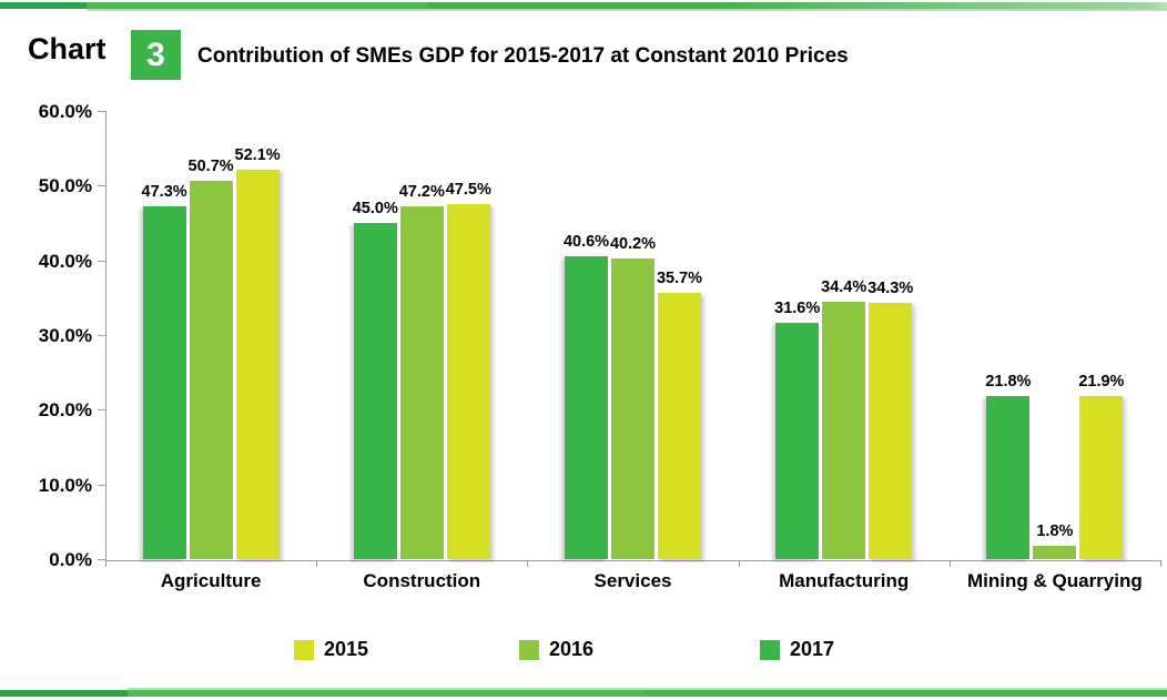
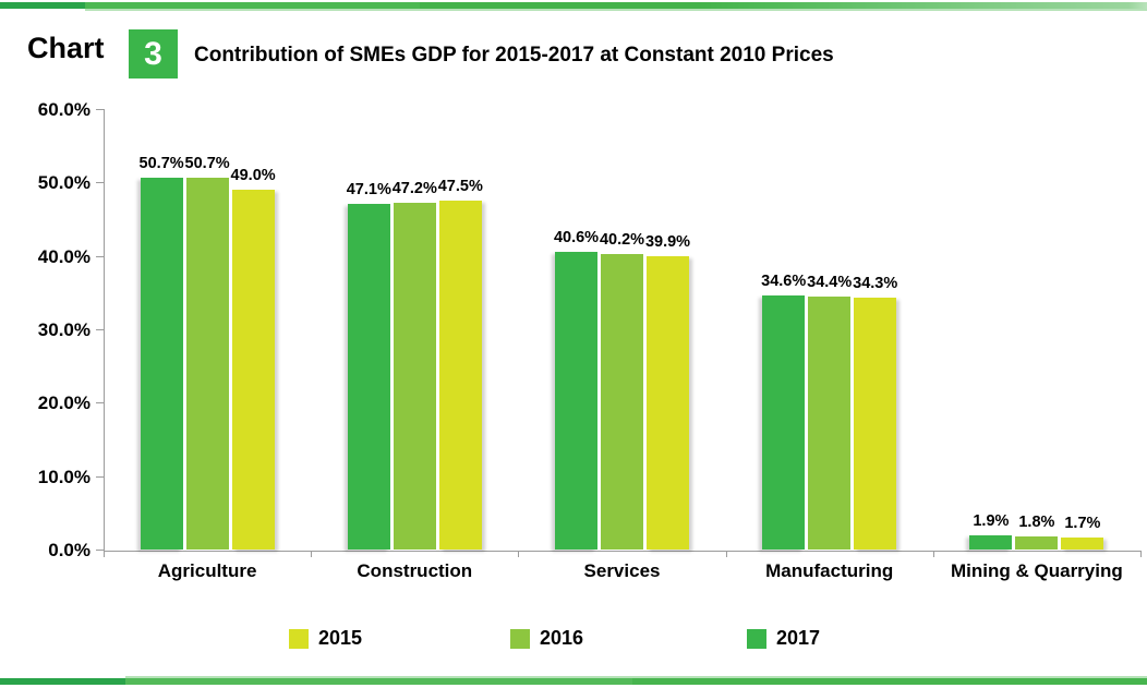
2017/Agriculture: 47.3% -> 50.7%
2015/Agriculture: 52.1% -> 49.0%
2017/Construction: 45.0% -> 47.1%
2015/Services: 35.7% -> 39.9%
2017/Manufacturing: 31.6% -> 34.6%
2017/Mining & Quarrying: 21.8% -> 1.9%
2015/Mining & Quarrying: 21.9% -> 1.7%
